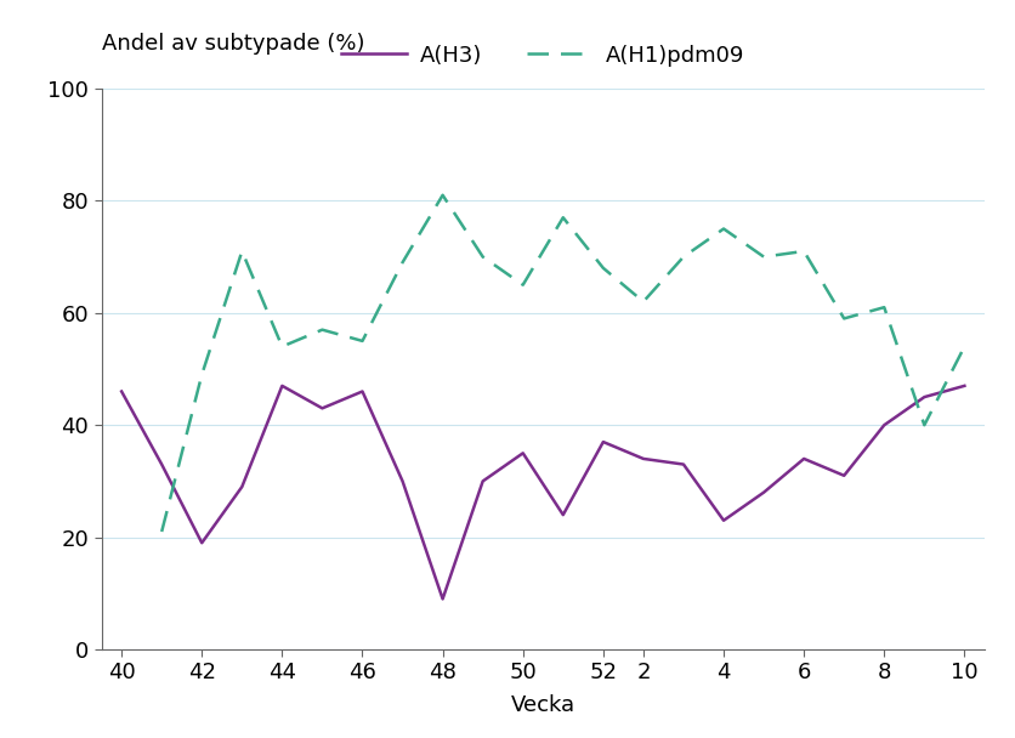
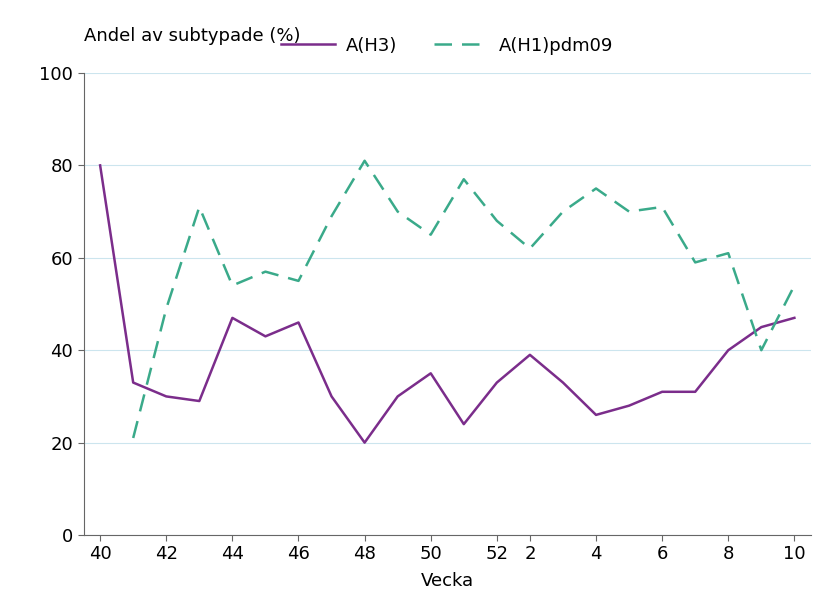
A(H3)/40: 46 -> 80
A(H3)/42: 19 -> 30
A(H3)/48: 9 -> 20
A(H3)/52: 37 -> 33
A(H3)/2: 34 -> 39
A(H3)/4: 23 -> 26
A(H3)/6: 34 -> 31
